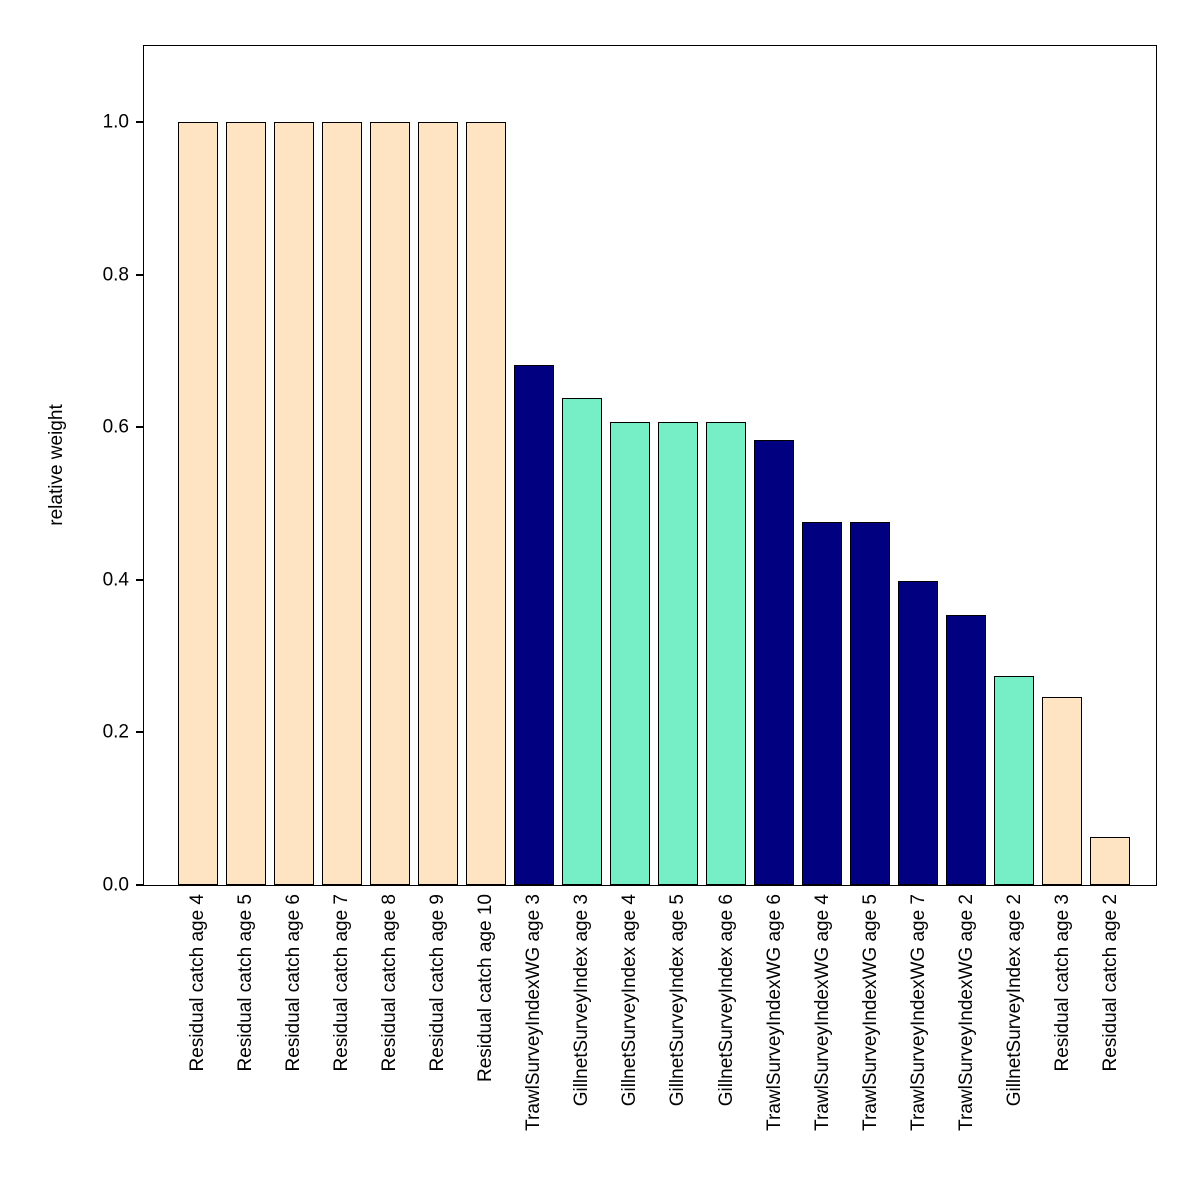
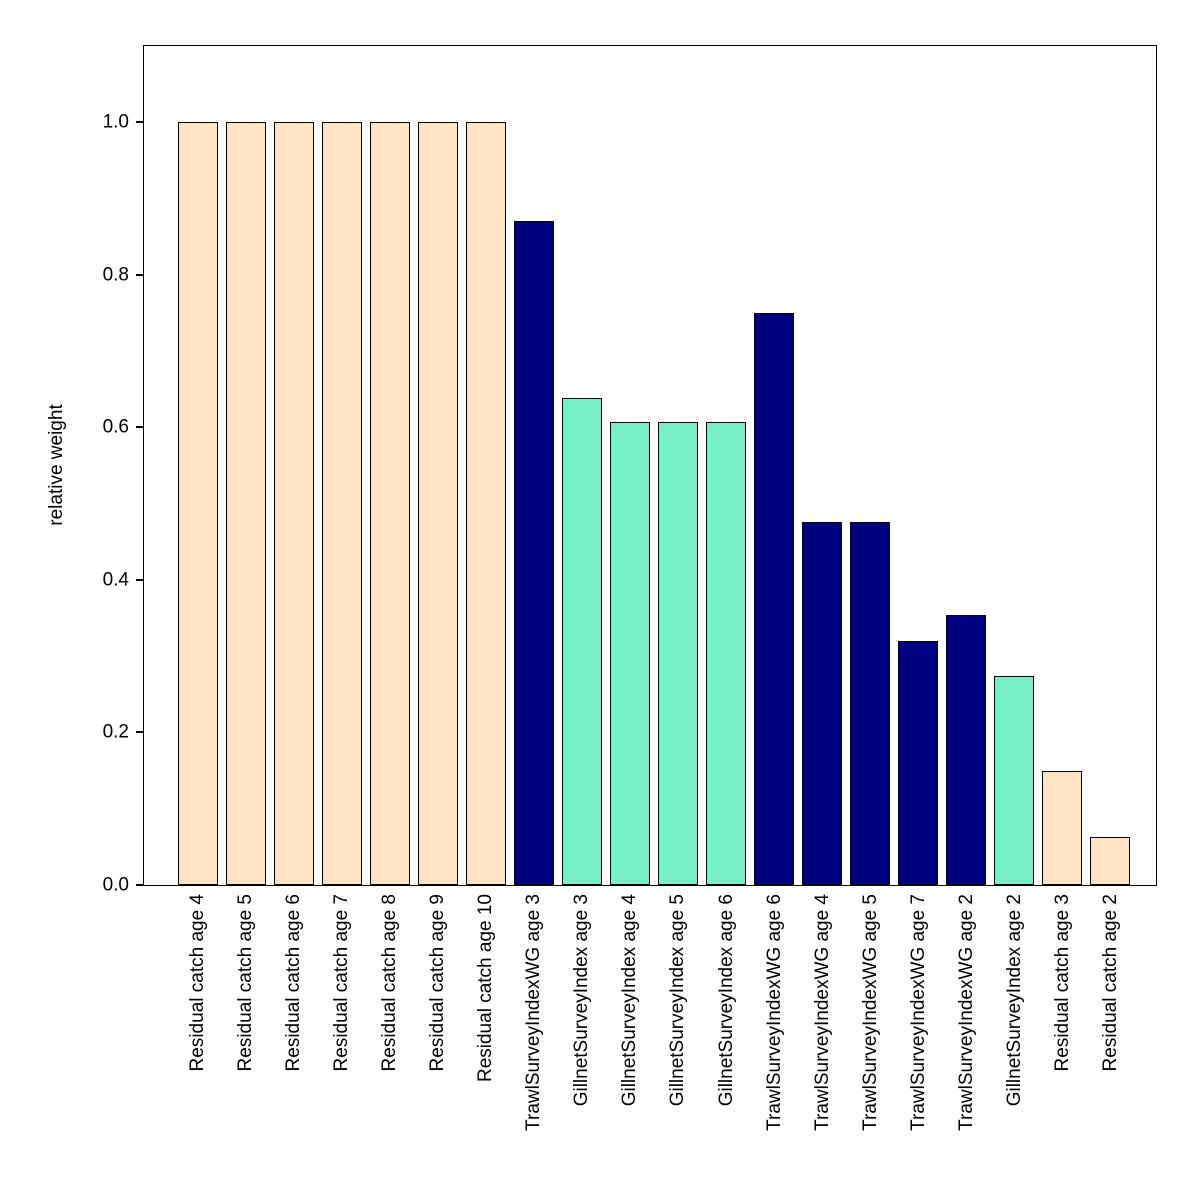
TrawlSurveyIndexWG age 3: 0.68 -> 0.87
TrawlSurveyIndexWG age 6: 0.58 -> 0.75
TrawlSurveyIndexWG age 7: 0.40 -> 0.32
Residual catch age 3: 0.25 -> 0.15
